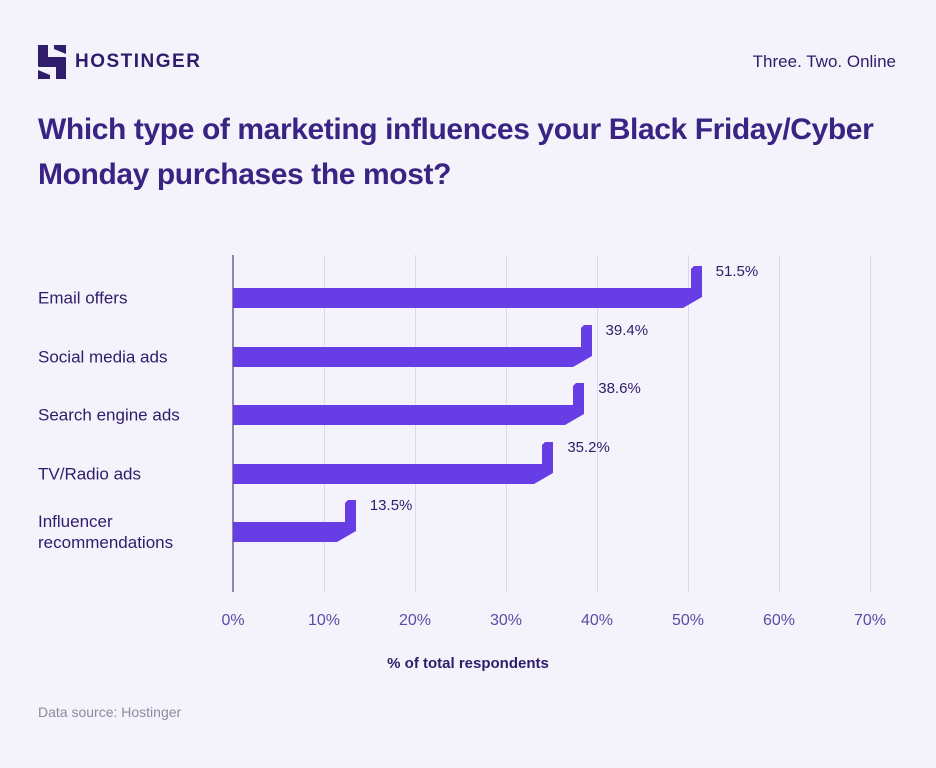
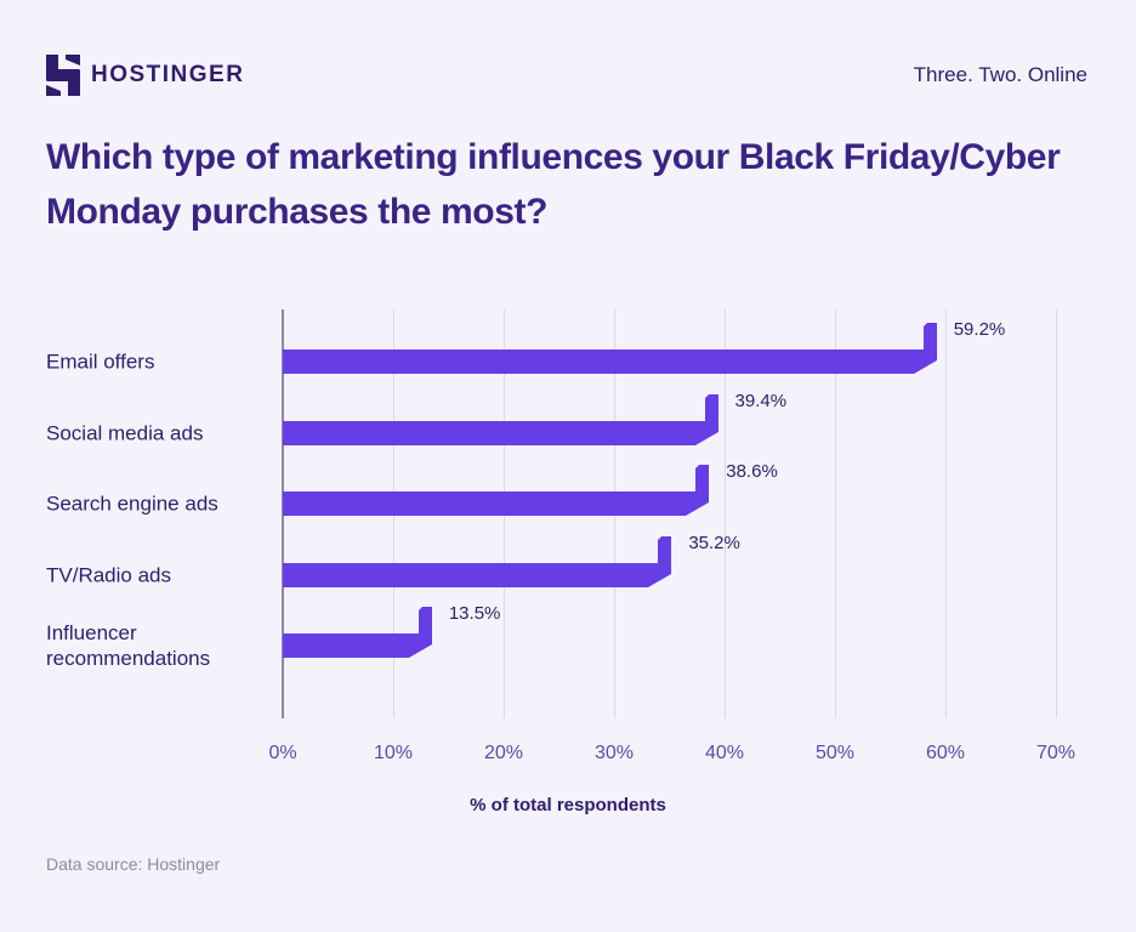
Email offers: 51.5% -> 59.2%
